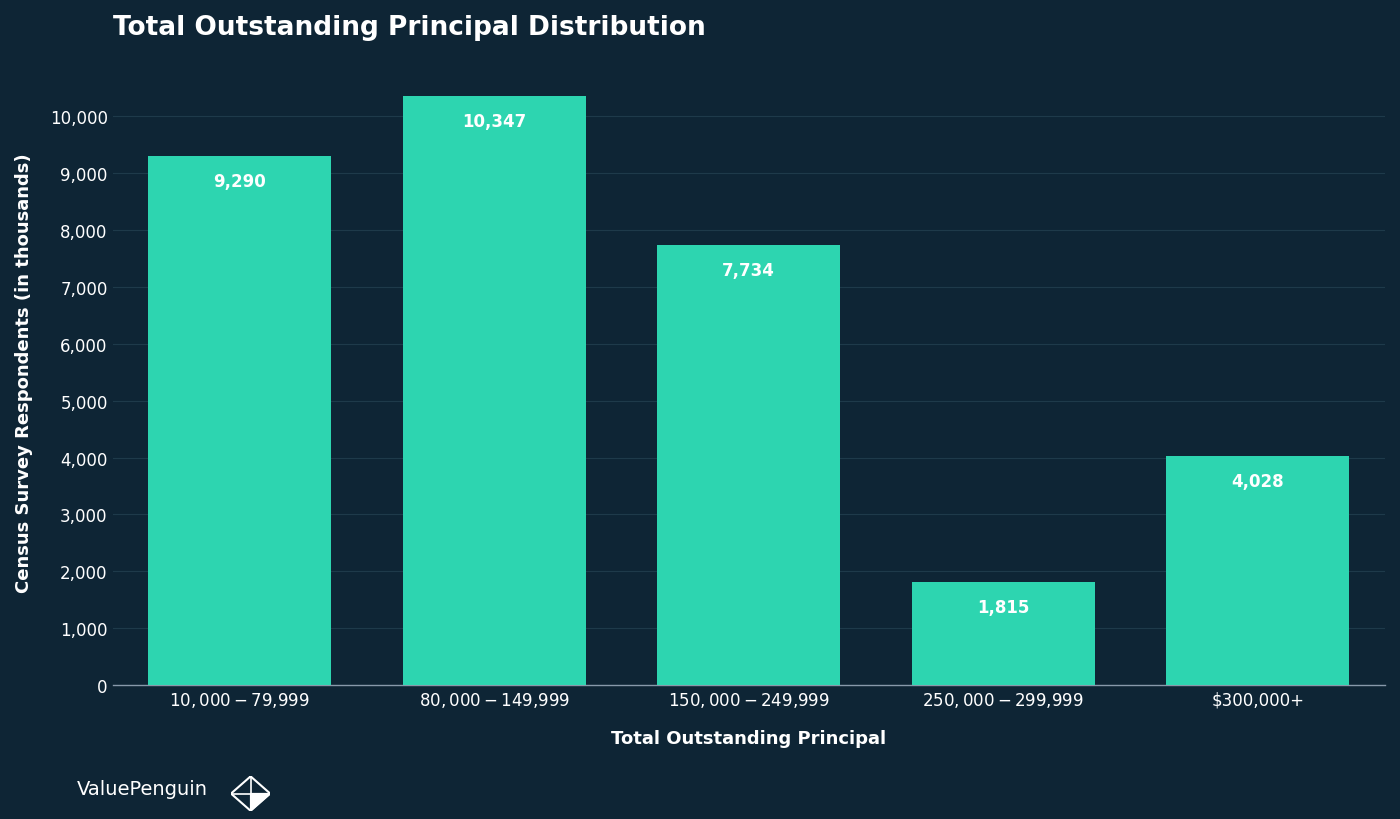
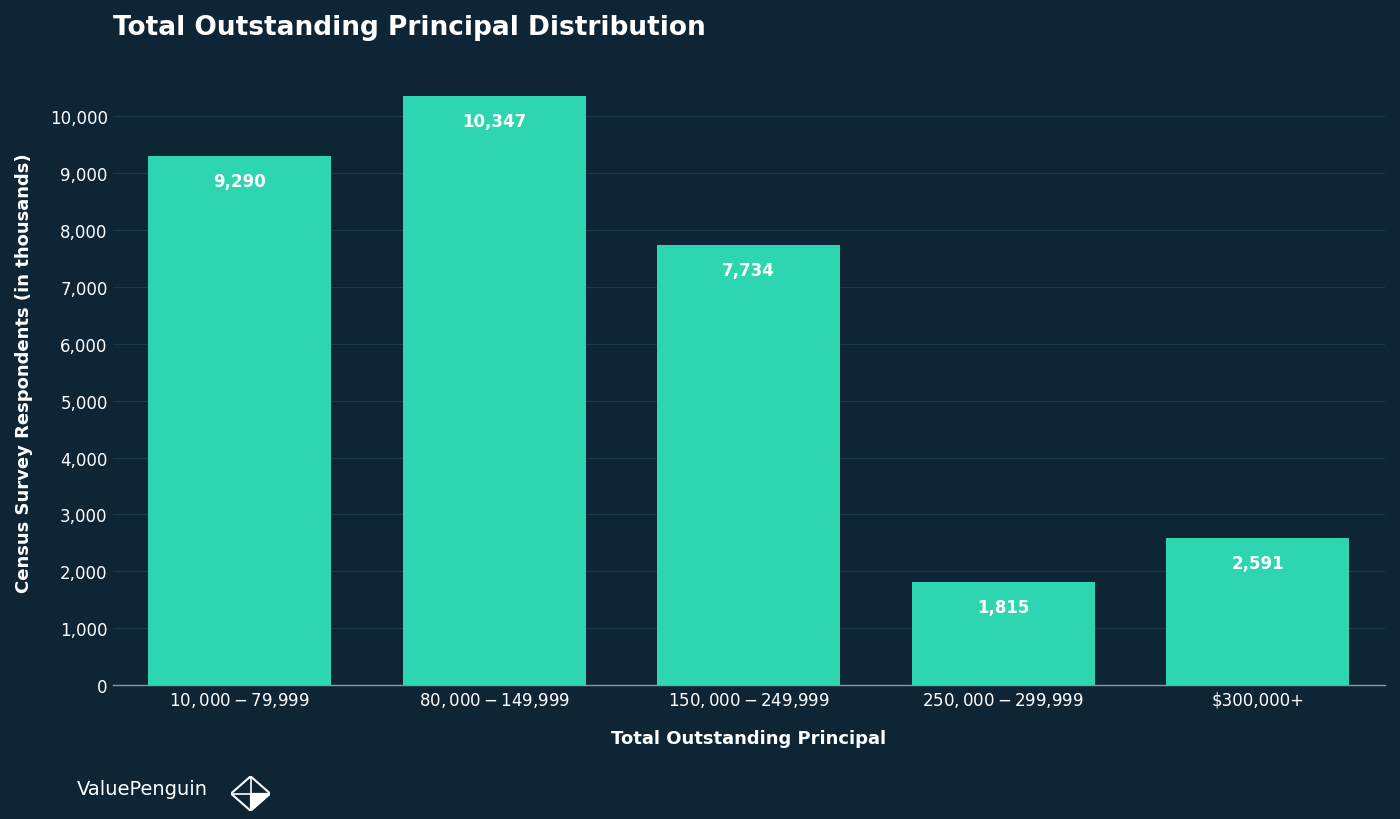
Total Outstanding Principal Distribution/$300,000+: 4,028 -> 2,591
